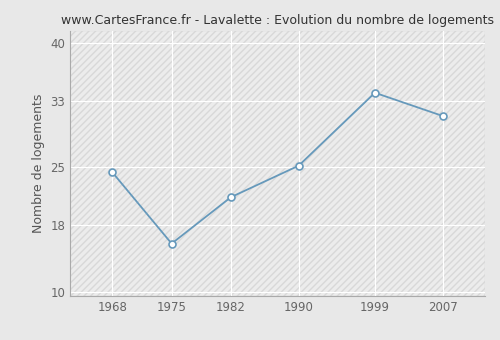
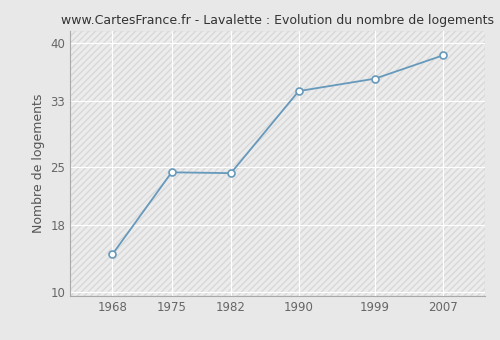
1968: 24.4 -> 14.5
1975: 15.8 -> 24.4
1982: 21.4 -> 24.3
1990: 25.2 -> 34.2
1999: 34.0 -> 35.7
2007: 31.2 -> 38.5
